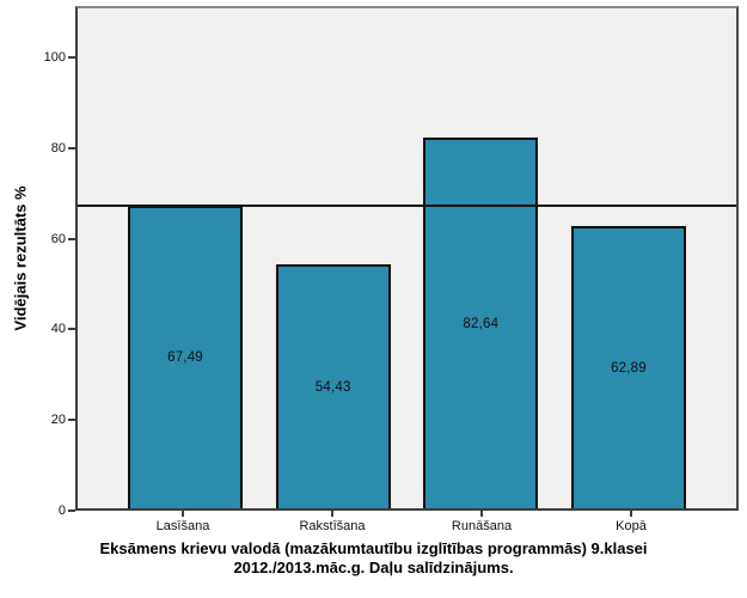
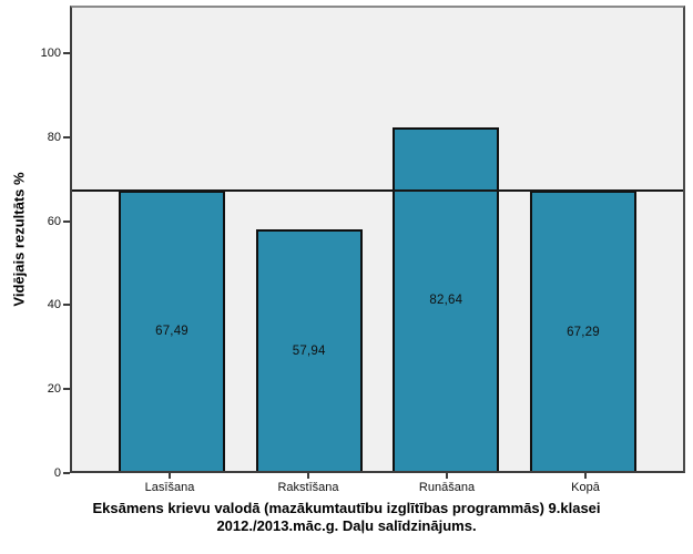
Rakstīšana: 54,43 -> 57,94
Kopā: 62,89 -> 67,29
